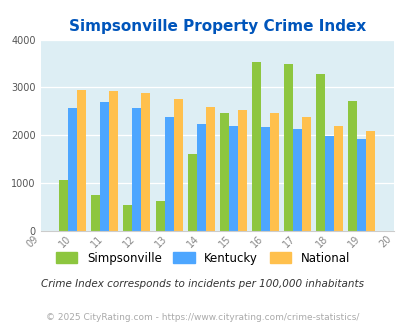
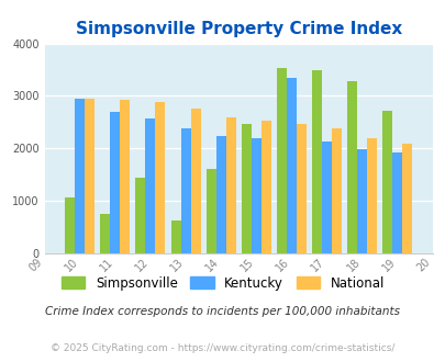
Kentucky/10: 2580 -> 2950
Simpsonville/12: 550 -> 1450
Kentucky/16: 2180 -> 3350
